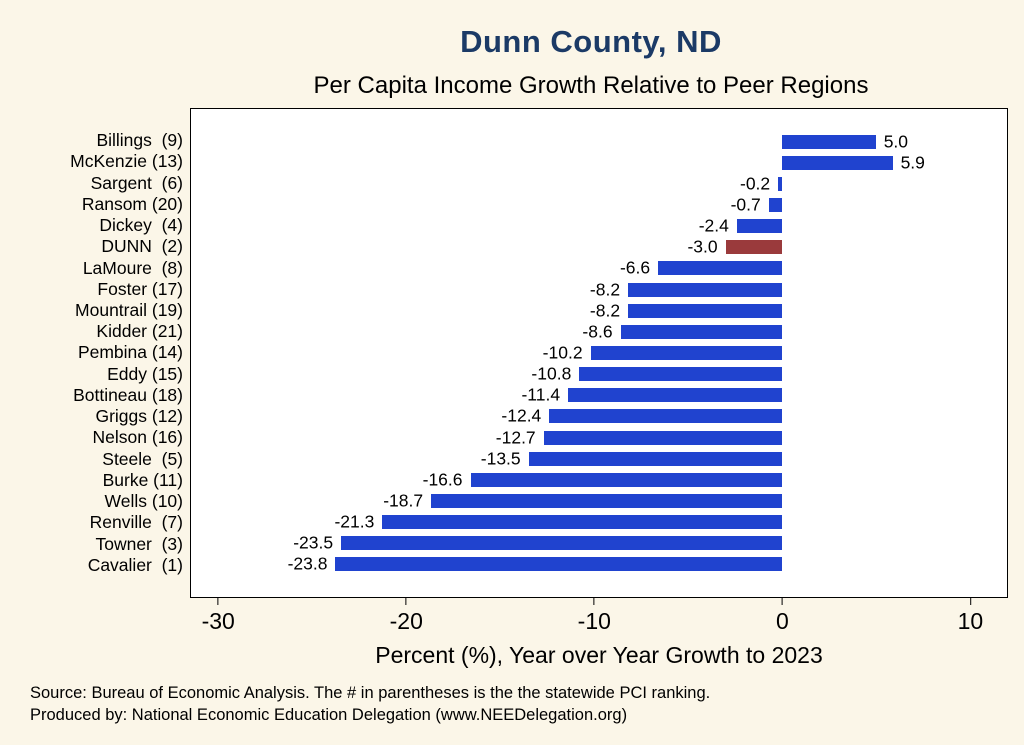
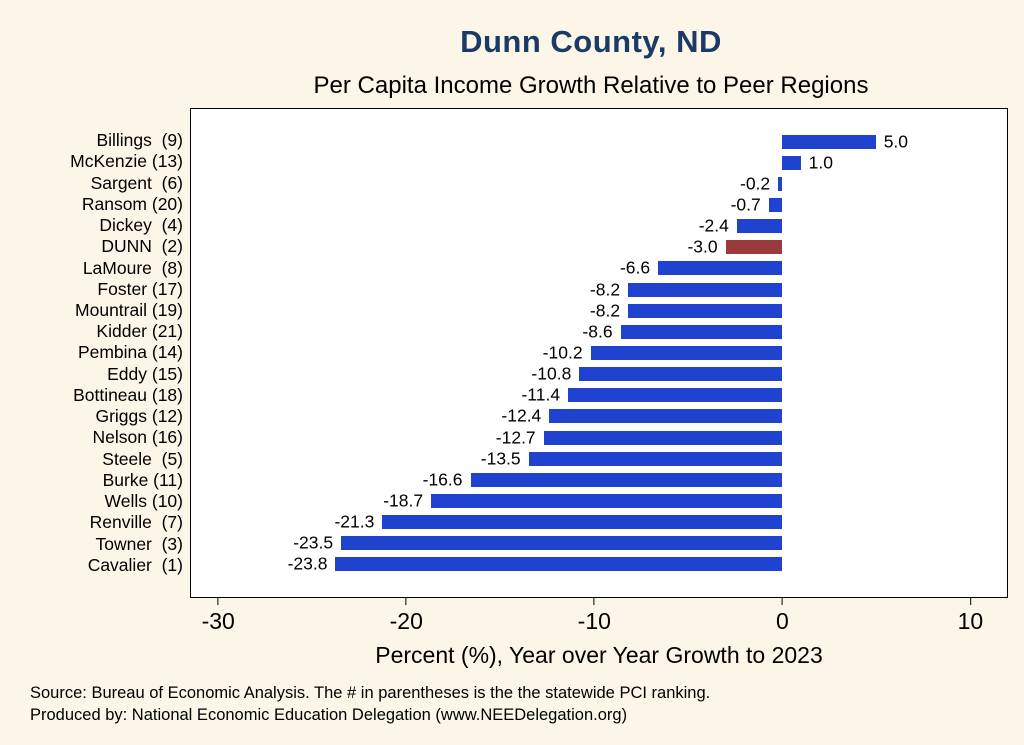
McKenzie (13): 5.9 -> 1.0
